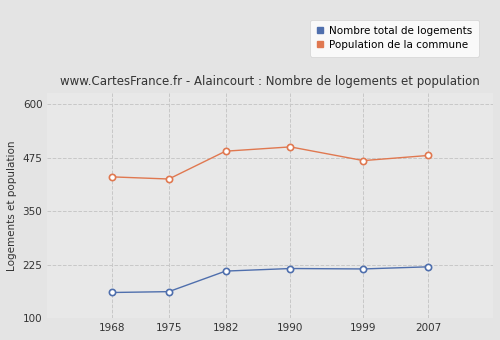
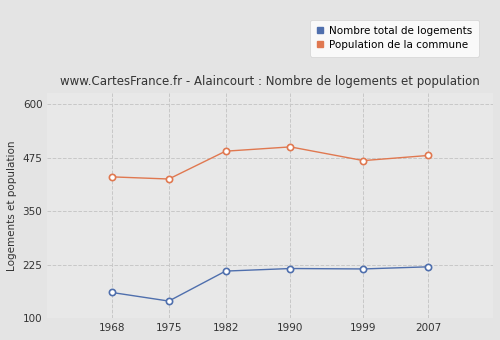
Nombre total de logements/1975: 162 -> 140
